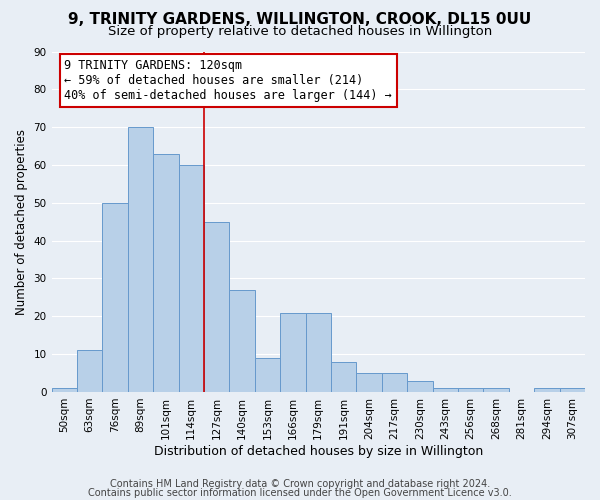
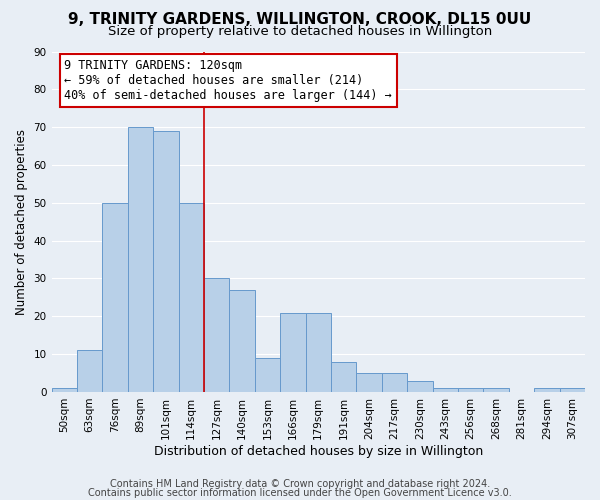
101sqm: 63 -> 69
114sqm: 60 -> 50
127sqm: 45 -> 30
